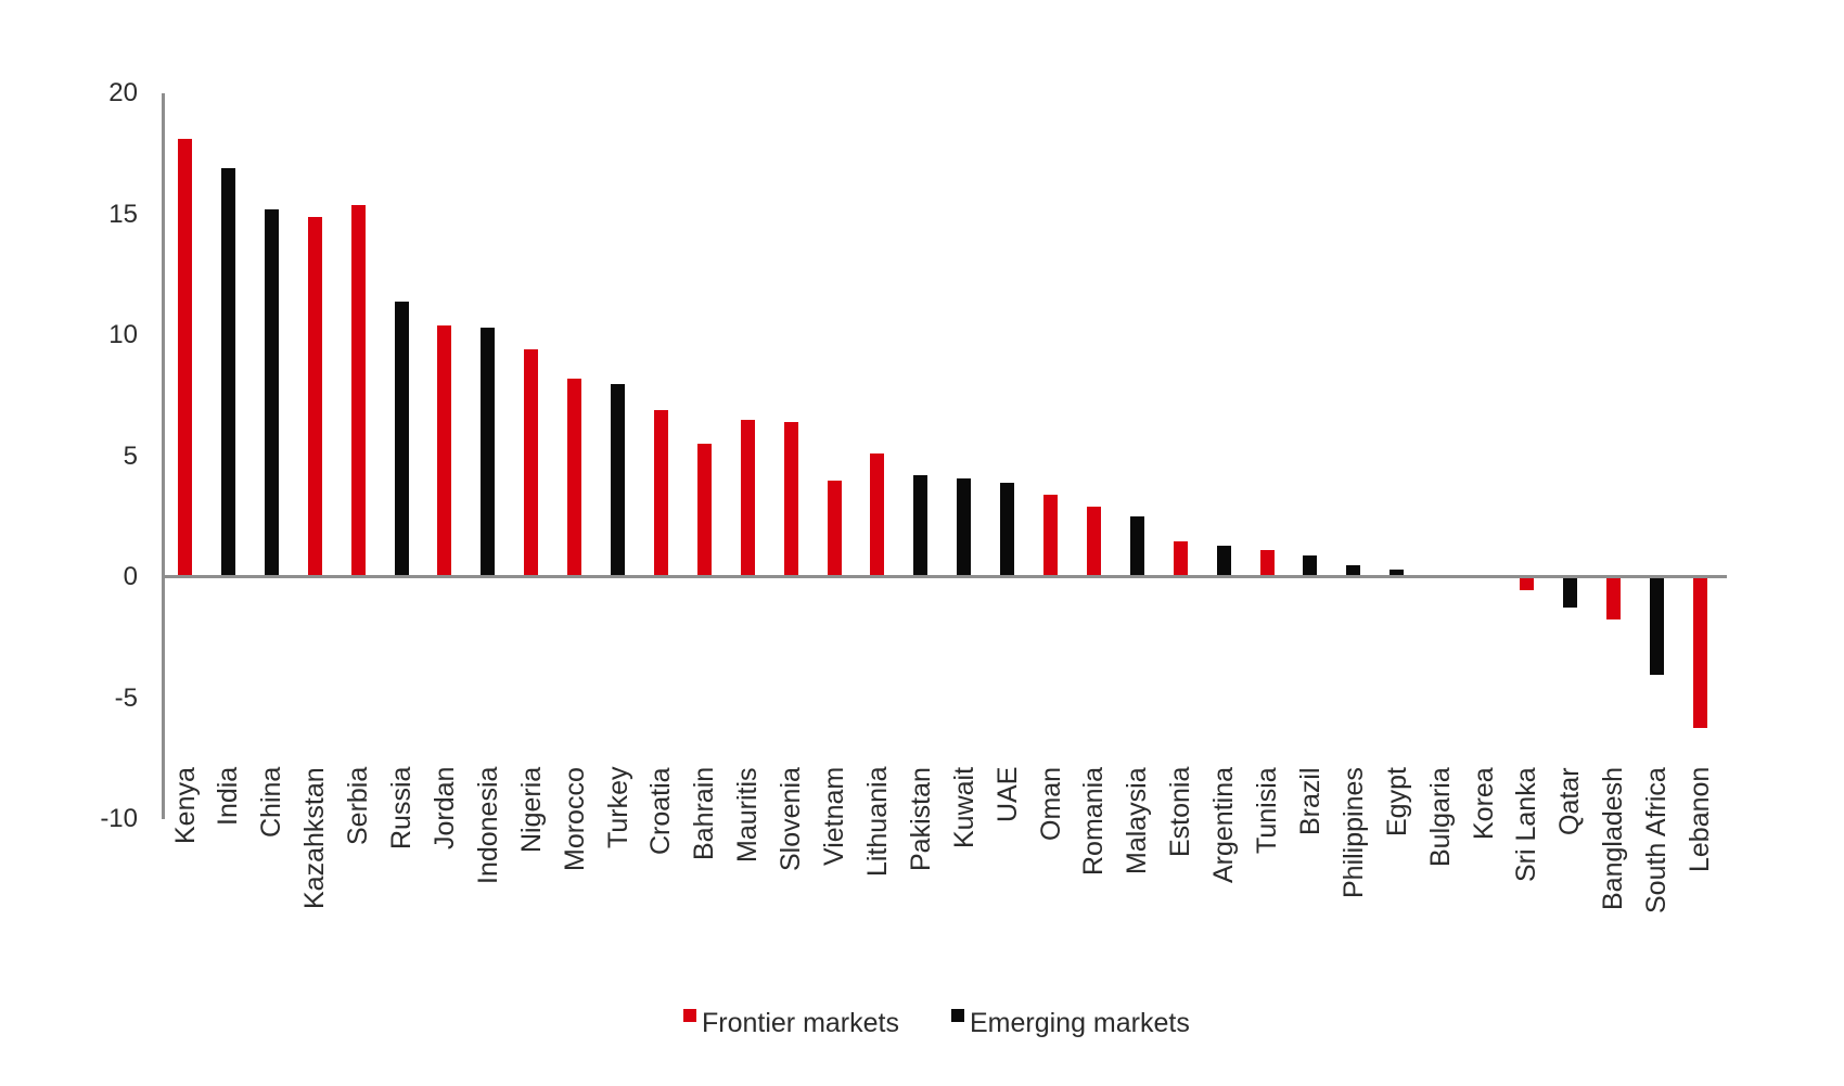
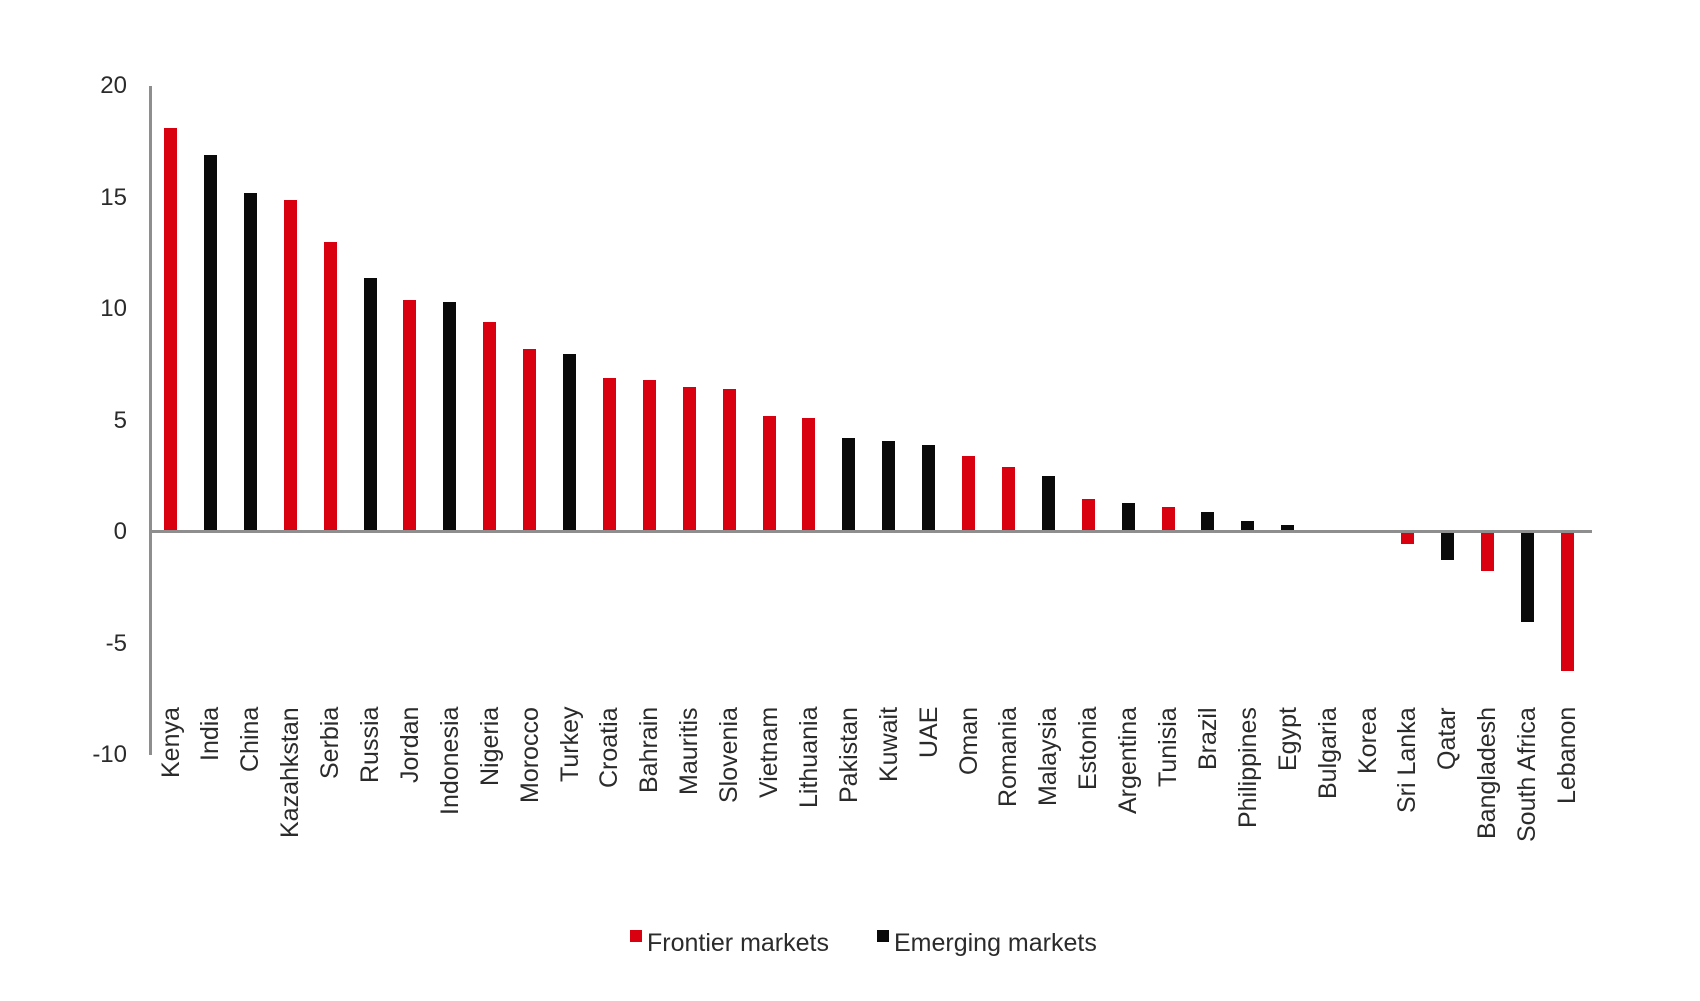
Serbia: 15.4 -> 13.0
Bahrain: 5.5 -> 6.8
Vietnam: 4.0 -> 5.2
